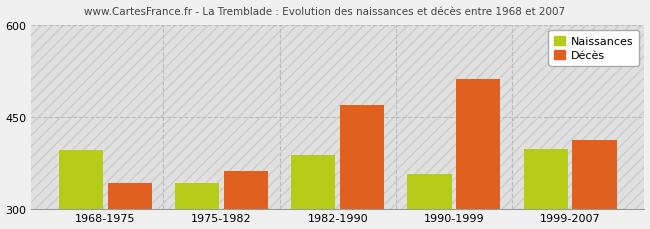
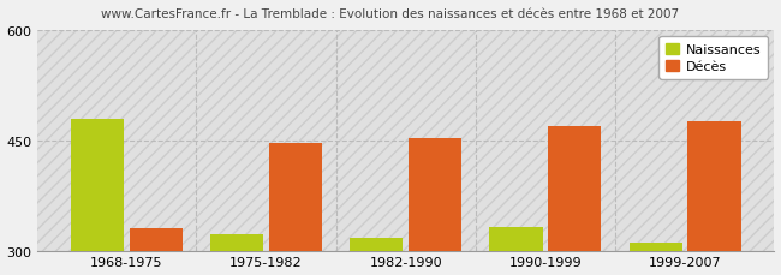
Naissances/1968-1975: 396 -> 480
Décès/1968-1975: 342 -> 332
Naissances/1975-1982: 342 -> 323
Décès/1975-1982: 362 -> 447
Naissances/1982-1990: 388 -> 318
Décès/1982-1990: 470 -> 454
Naissances/1990-1999: 358 -> 333
Décès/1990-1999: 512 -> 470
Naissances/1999-2007: 398 -> 312
Décès/1999-2007: 412 -> 476
